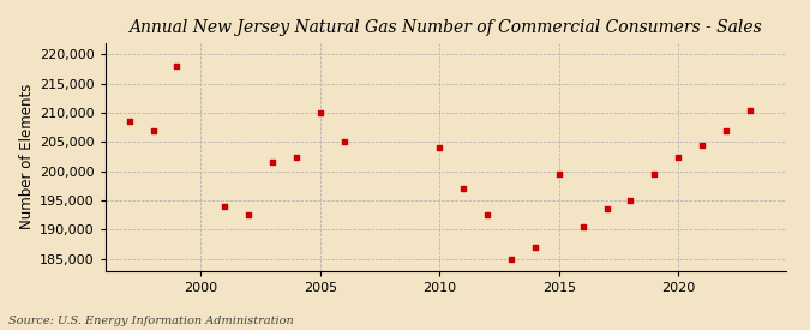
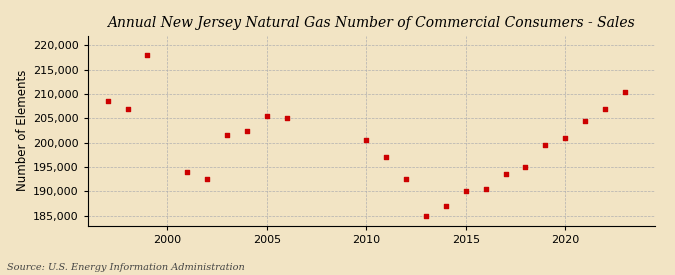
2005: 210,000 -> 205,500
2010: 204,000 -> 200,500
2015: 199,500 -> 190,000
2020: 202,500 -> 201,000
